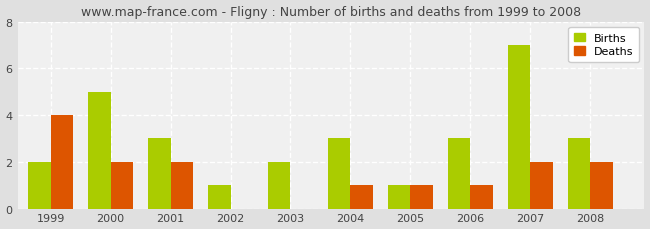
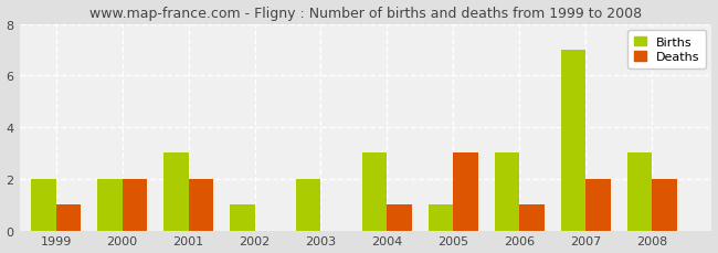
Deaths/1999: 4 -> 1
Births/2000: 5 -> 2
Deaths/2005: 1 -> 3
